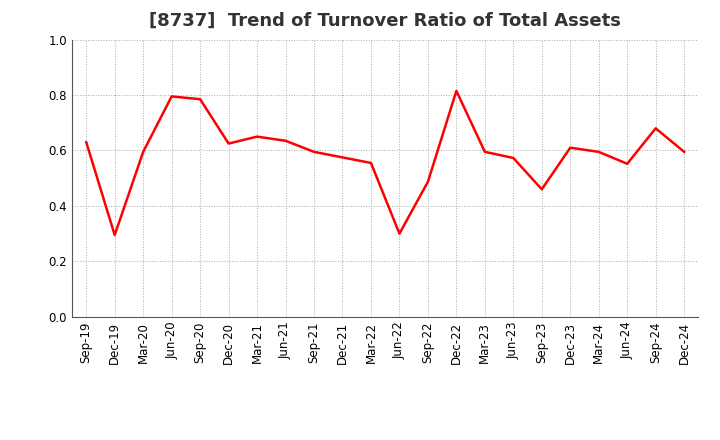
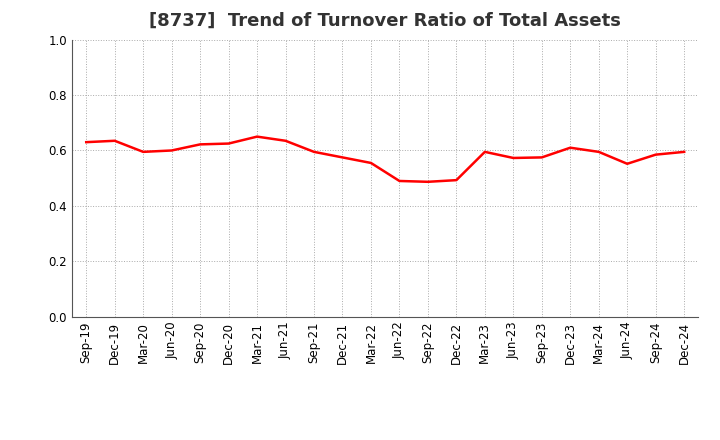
Dec-19: 0.295 -> 0.635
Jun-20: 0.795 -> 0.600
Sep-20: 0.785 -> 0.622
Jun-22: 0.300 -> 0.490
Dec-22: 0.815 -> 0.493
Sep-23: 0.460 -> 0.575
Sep-24: 0.680 -> 0.585
